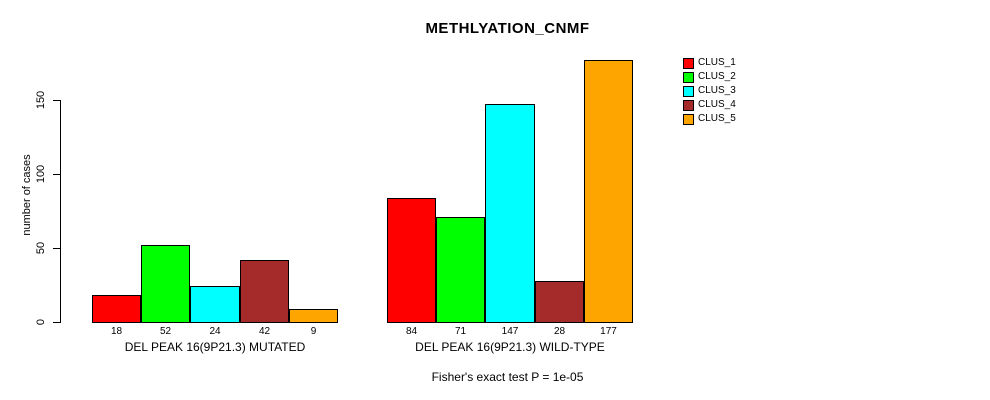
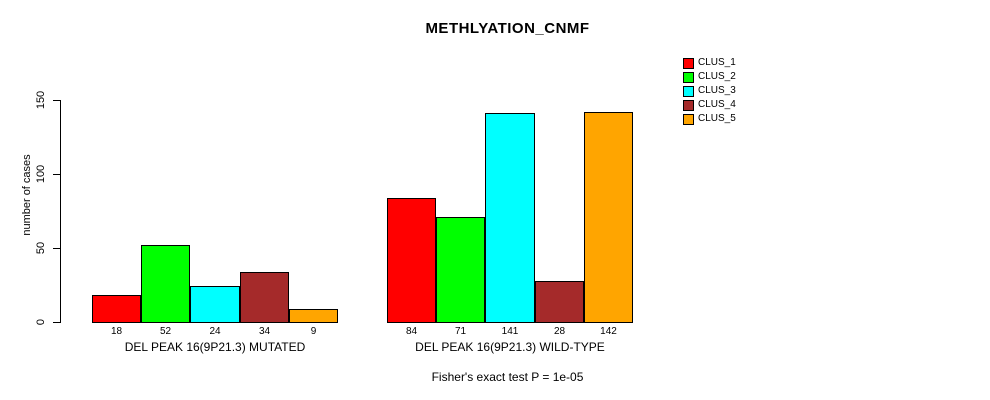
CLUS_4/DEL PEAK 16(9P21.3) MUTATED: 42 -> 34
CLUS_3/DEL PEAK 16(9P21.3) WILD-TYPE: 147 -> 141
CLUS_5/DEL PEAK 16(9P21.3) WILD-TYPE: 177 -> 142
